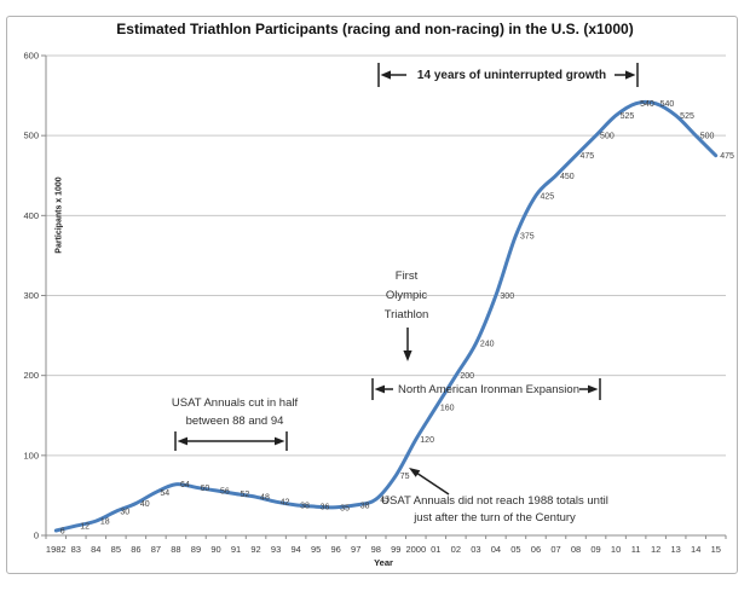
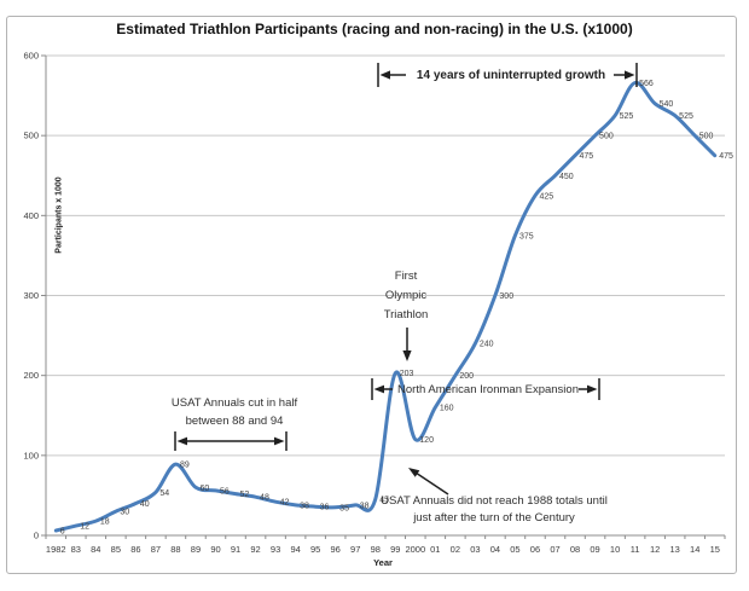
88: 64 -> 89
99: 75 -> 203
11: 540 -> 566
